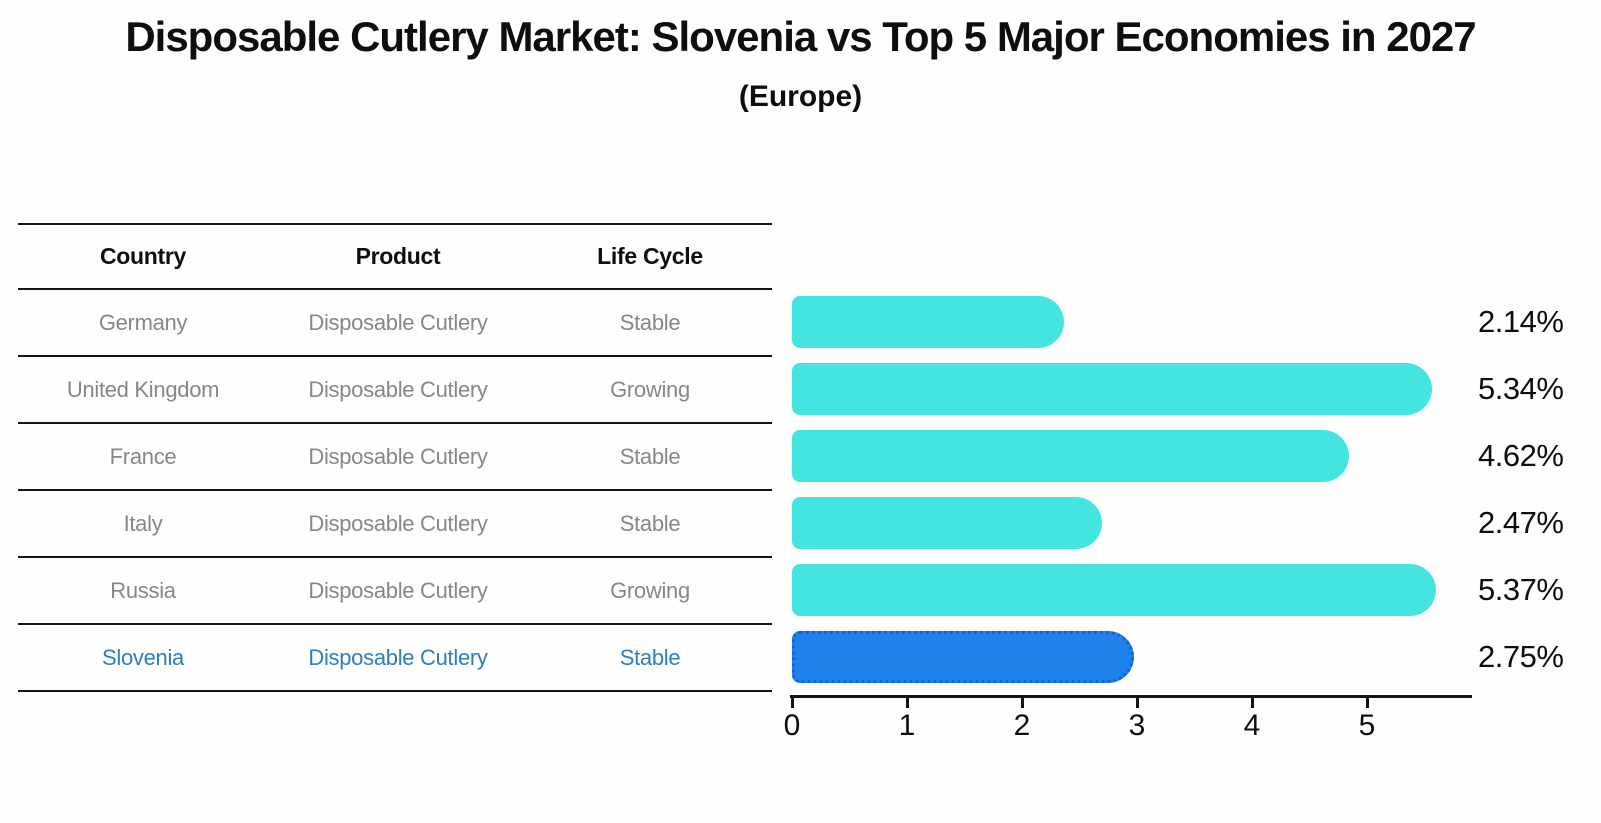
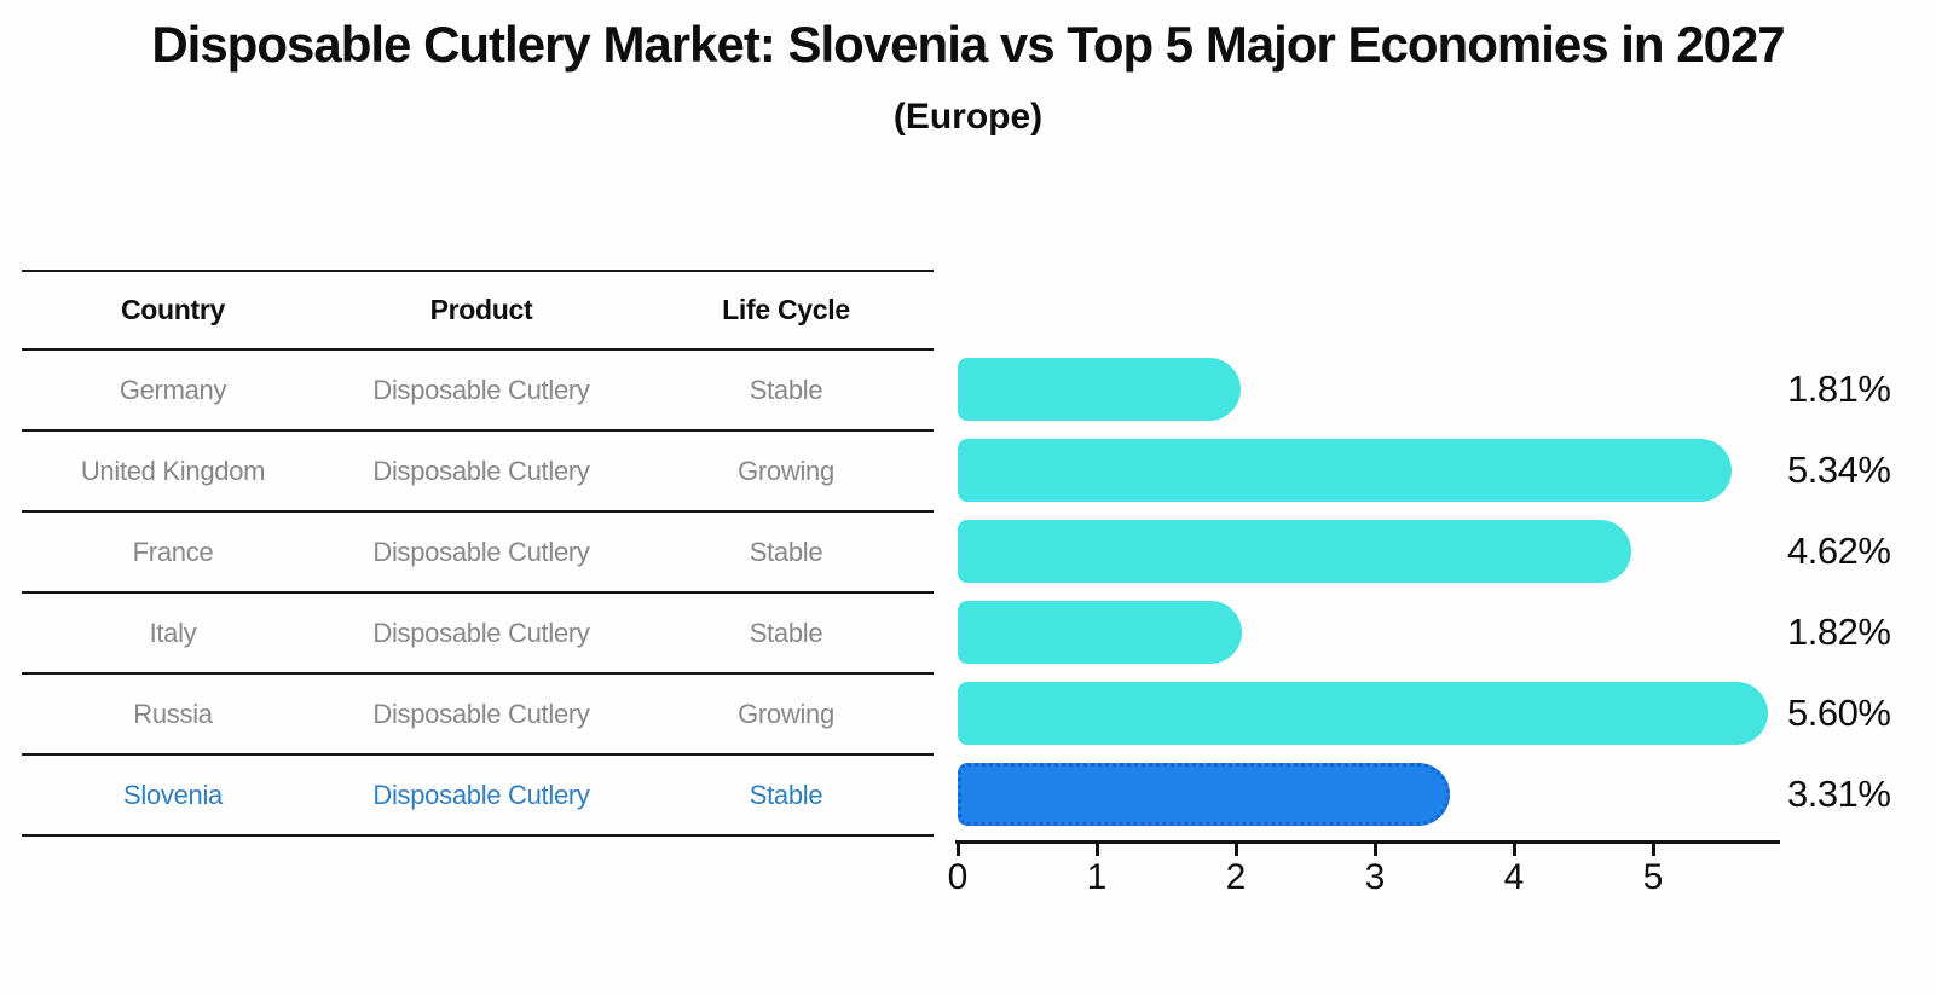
Germany: 2.14% -> 1.81%
Italy: 2.47% -> 1.82%
Russia: 5.37% -> 5.60%
Slovenia: 2.75% -> 3.31%
